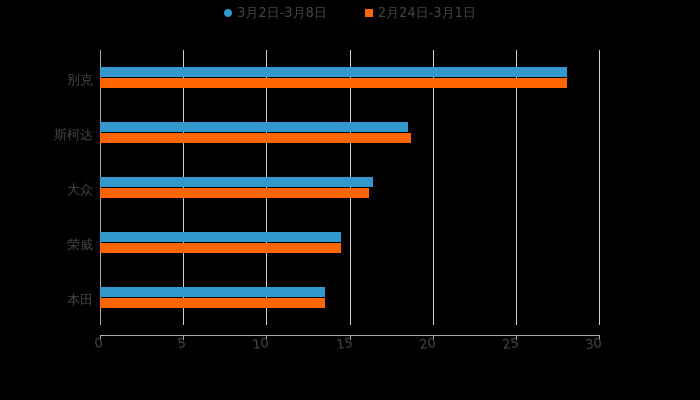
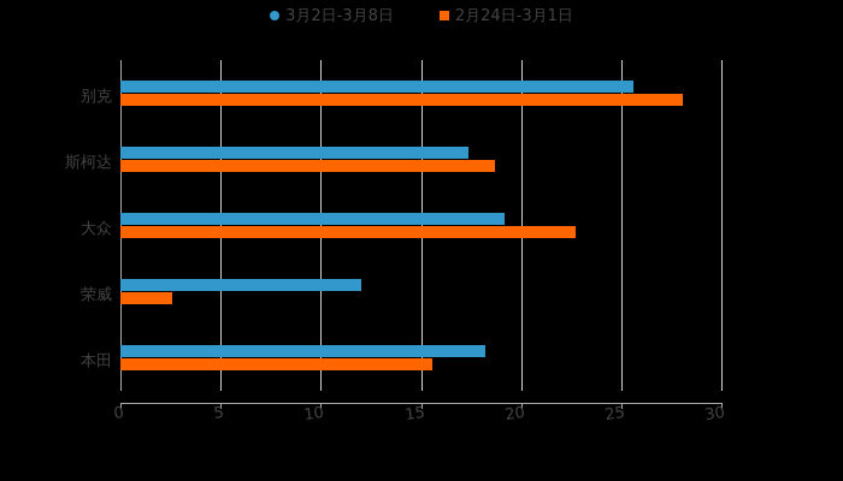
3月2日-3月8日/别克: 28.1 -> 25.6
3月2日-3月8日/斯柯达: 18.5 -> 17.4
3月2日-3月8日/大众: 16.4 -> 19.2
2月24日-3月1日/大众: 16.2 -> 22.7
3月2日-3月8日/荣威: 14.5 -> 12.0
2月24日-3月1日/荣威: 14.5 -> 2.6
3月2日-3月8日/本田: 13.5 -> 18.2
2月24日-3月1日/本田: 13.5 -> 15.6
